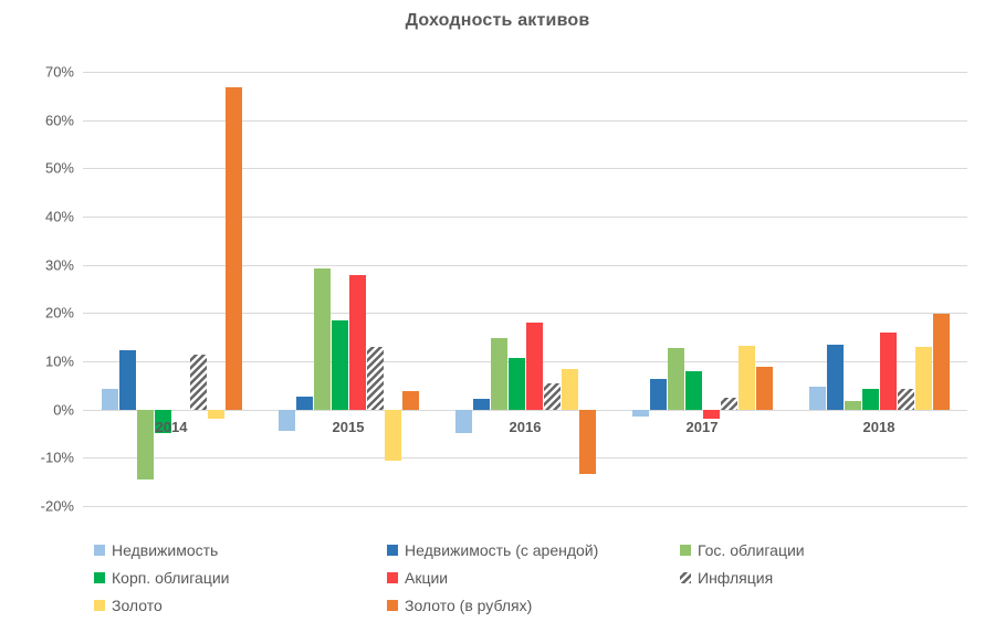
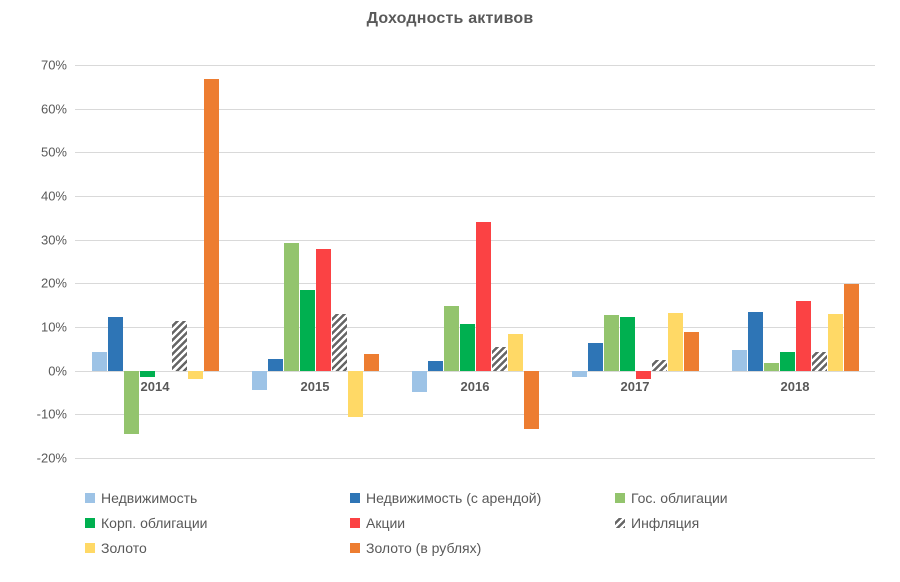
Корп. облигации/2014: -5% -> -2%
Акции/2016: 18% -> 34%
Корп. облигации/2017: 8% -> 12%
